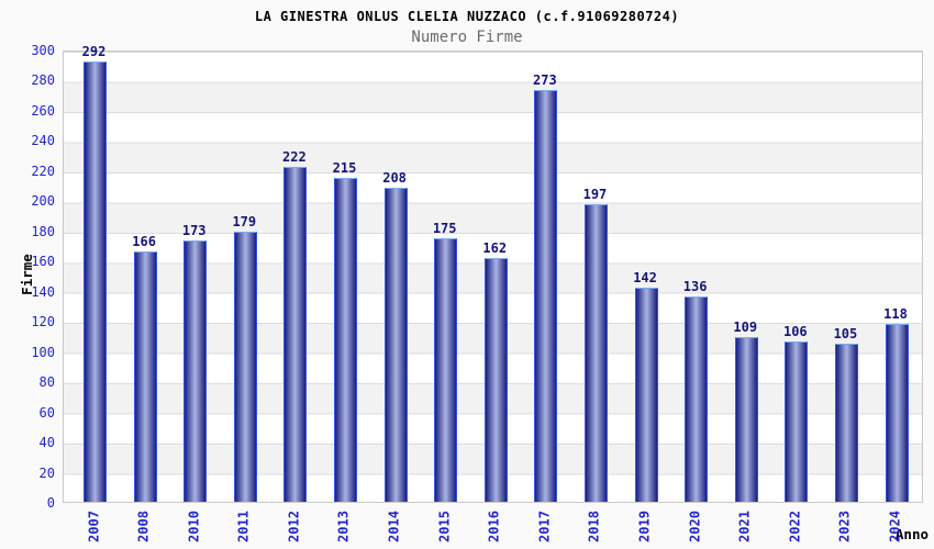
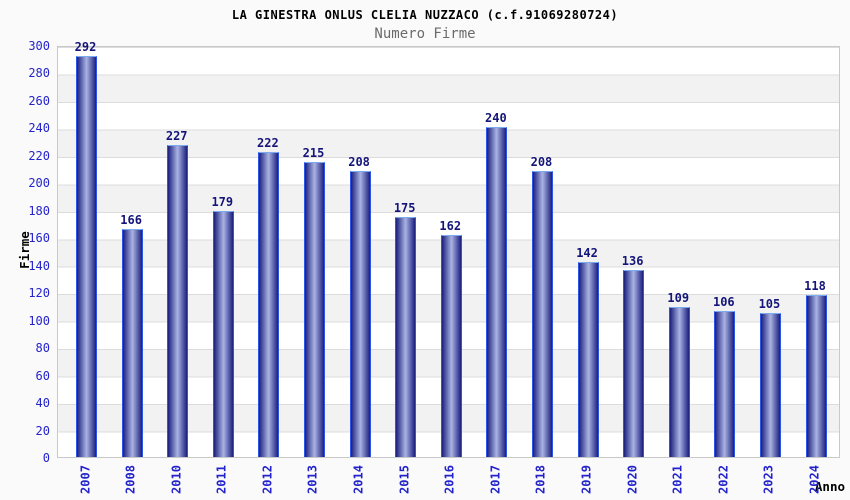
2010: 173 -> 227
2017: 273 -> 240
2018: 197 -> 208
